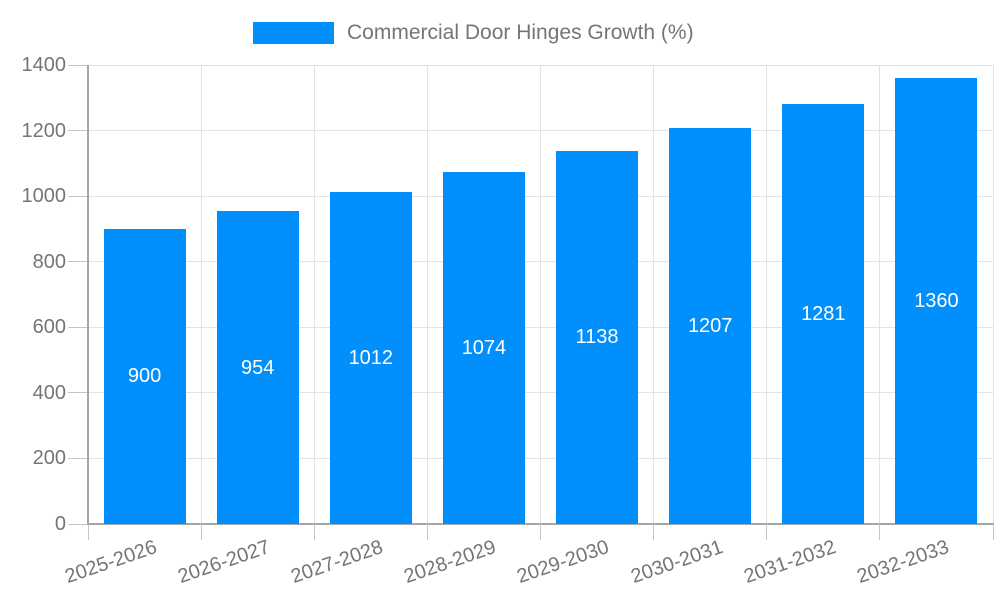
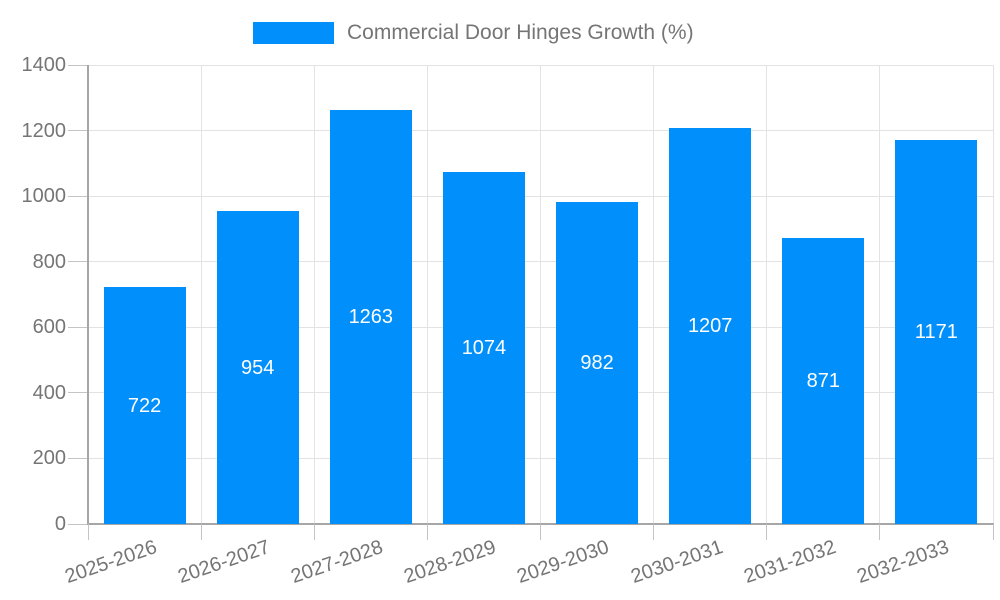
2025-2026: 900 -> 722
2027-2028: 1012 -> 1263
2029-2030: 1138 -> 982
2031-2032: 1281 -> 871
2032-2033: 1360 -> 1171
